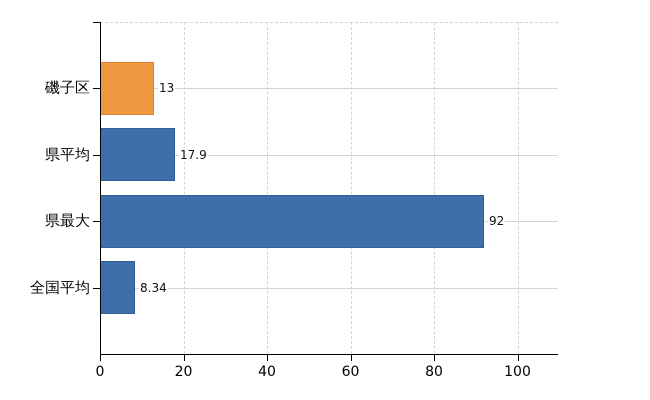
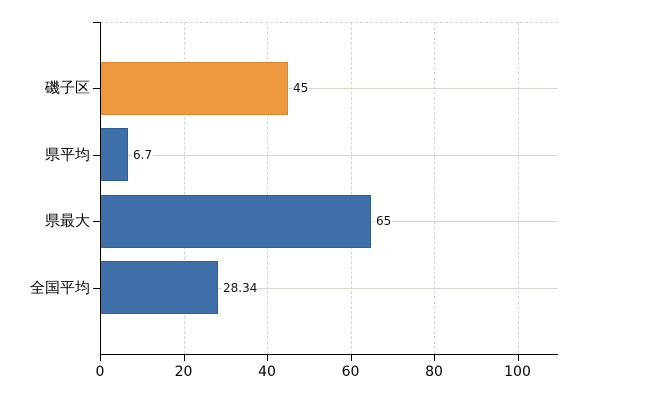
磯子区: 13 -> 45
県平均: 17.9 -> 6.7
県最大: 92 -> 65
全国平均: 8.34 -> 28.34
